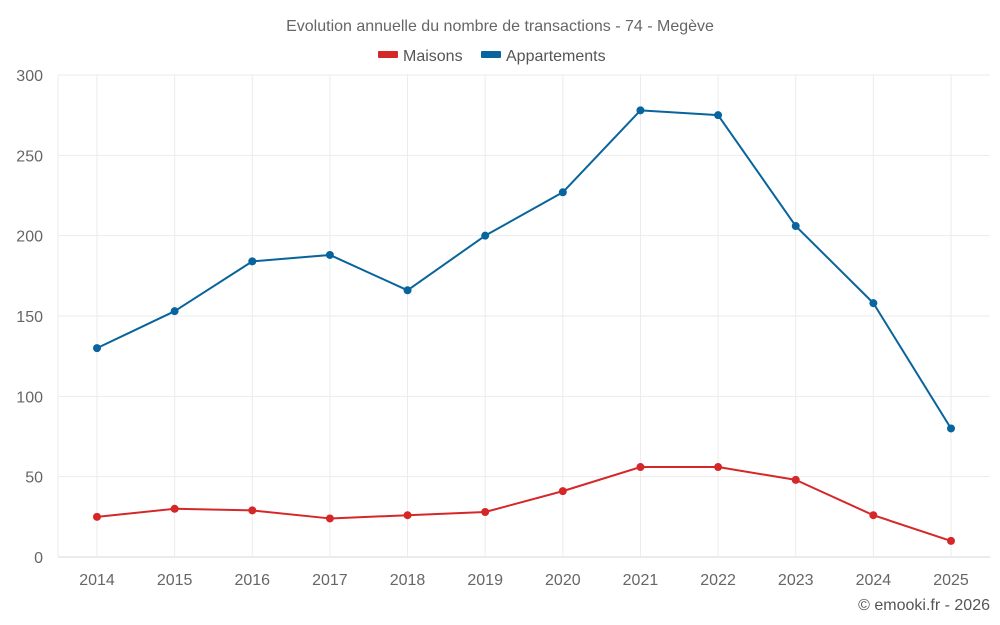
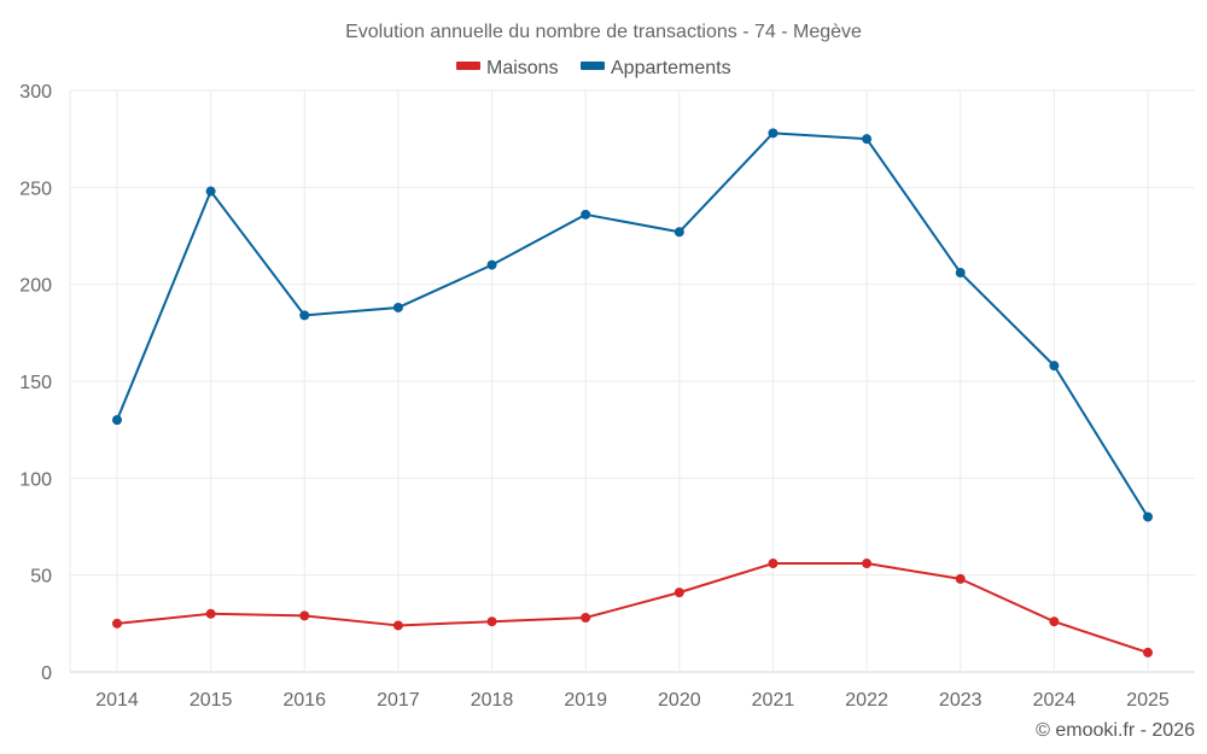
Appartements/2015: 153 -> 248
Appartements/2018: 166 -> 210
Appartements/2019: 200 -> 236
